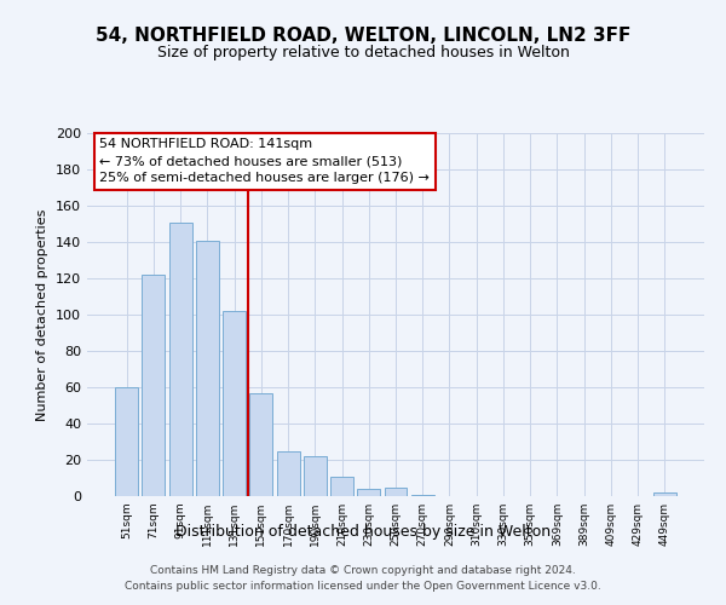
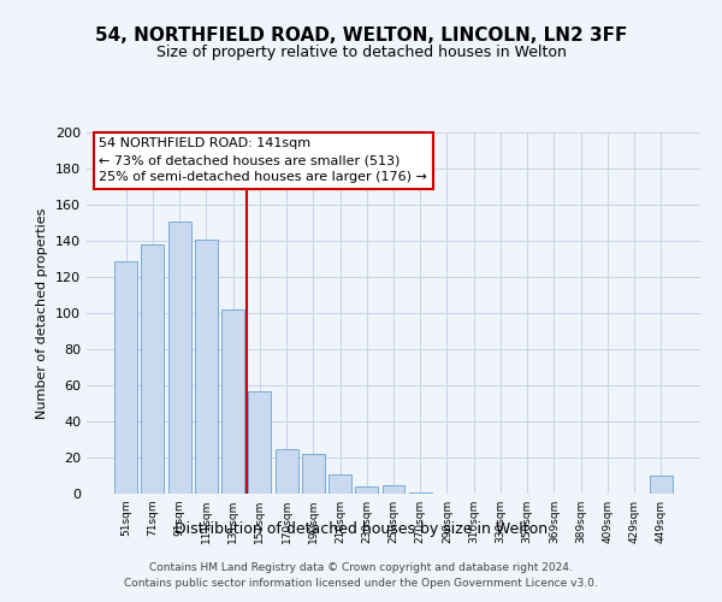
51sqm: 60 -> 129
71sqm: 122 -> 138
449sqm: 2 -> 10
